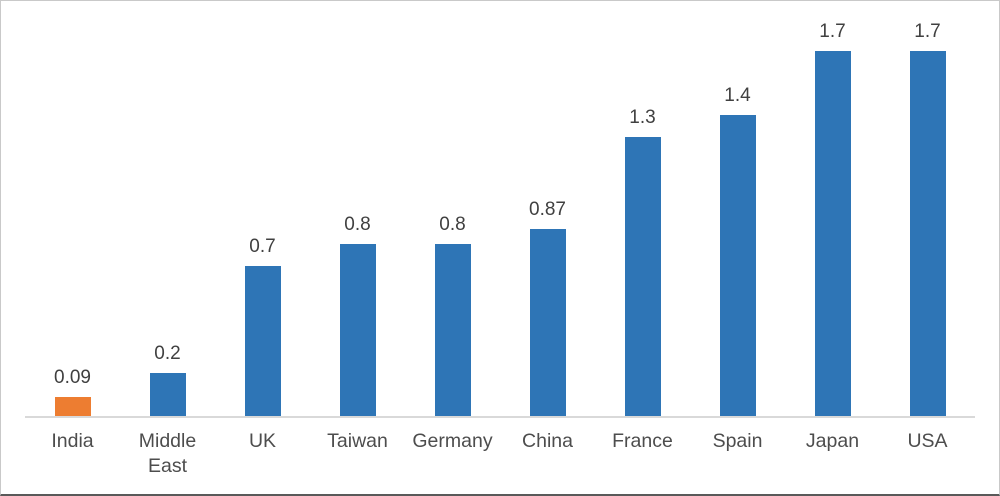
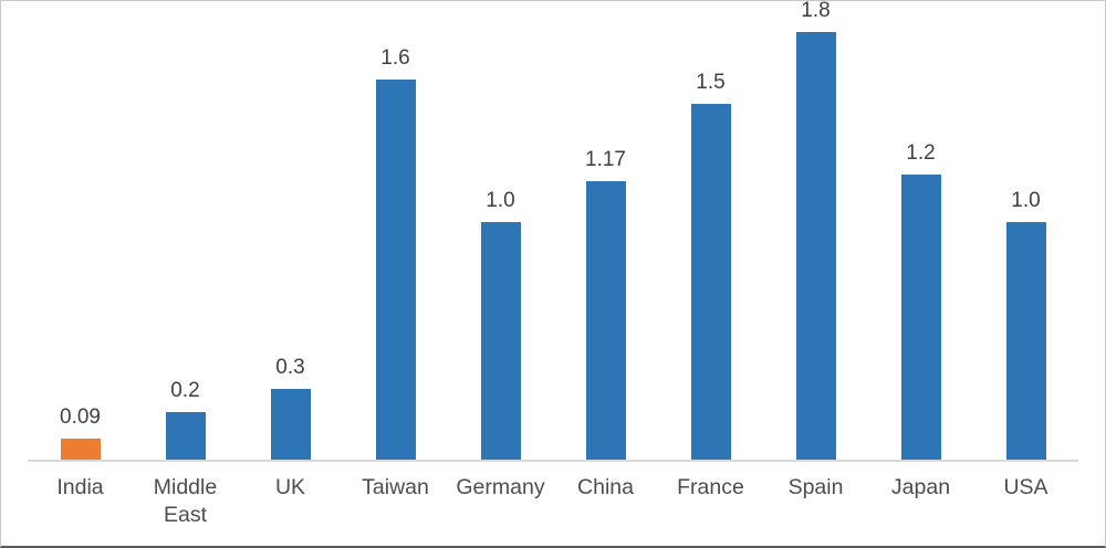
UK: 0.7 -> 0.3
Taiwan: 0.8 -> 1.6
Germany: 0.8 -> 1.0
China: 0.87 -> 1.17
France: 1.3 -> 1.5
Spain: 1.4 -> 1.8
Japan: 1.7 -> 1.2
USA: 1.7 -> 1.0
